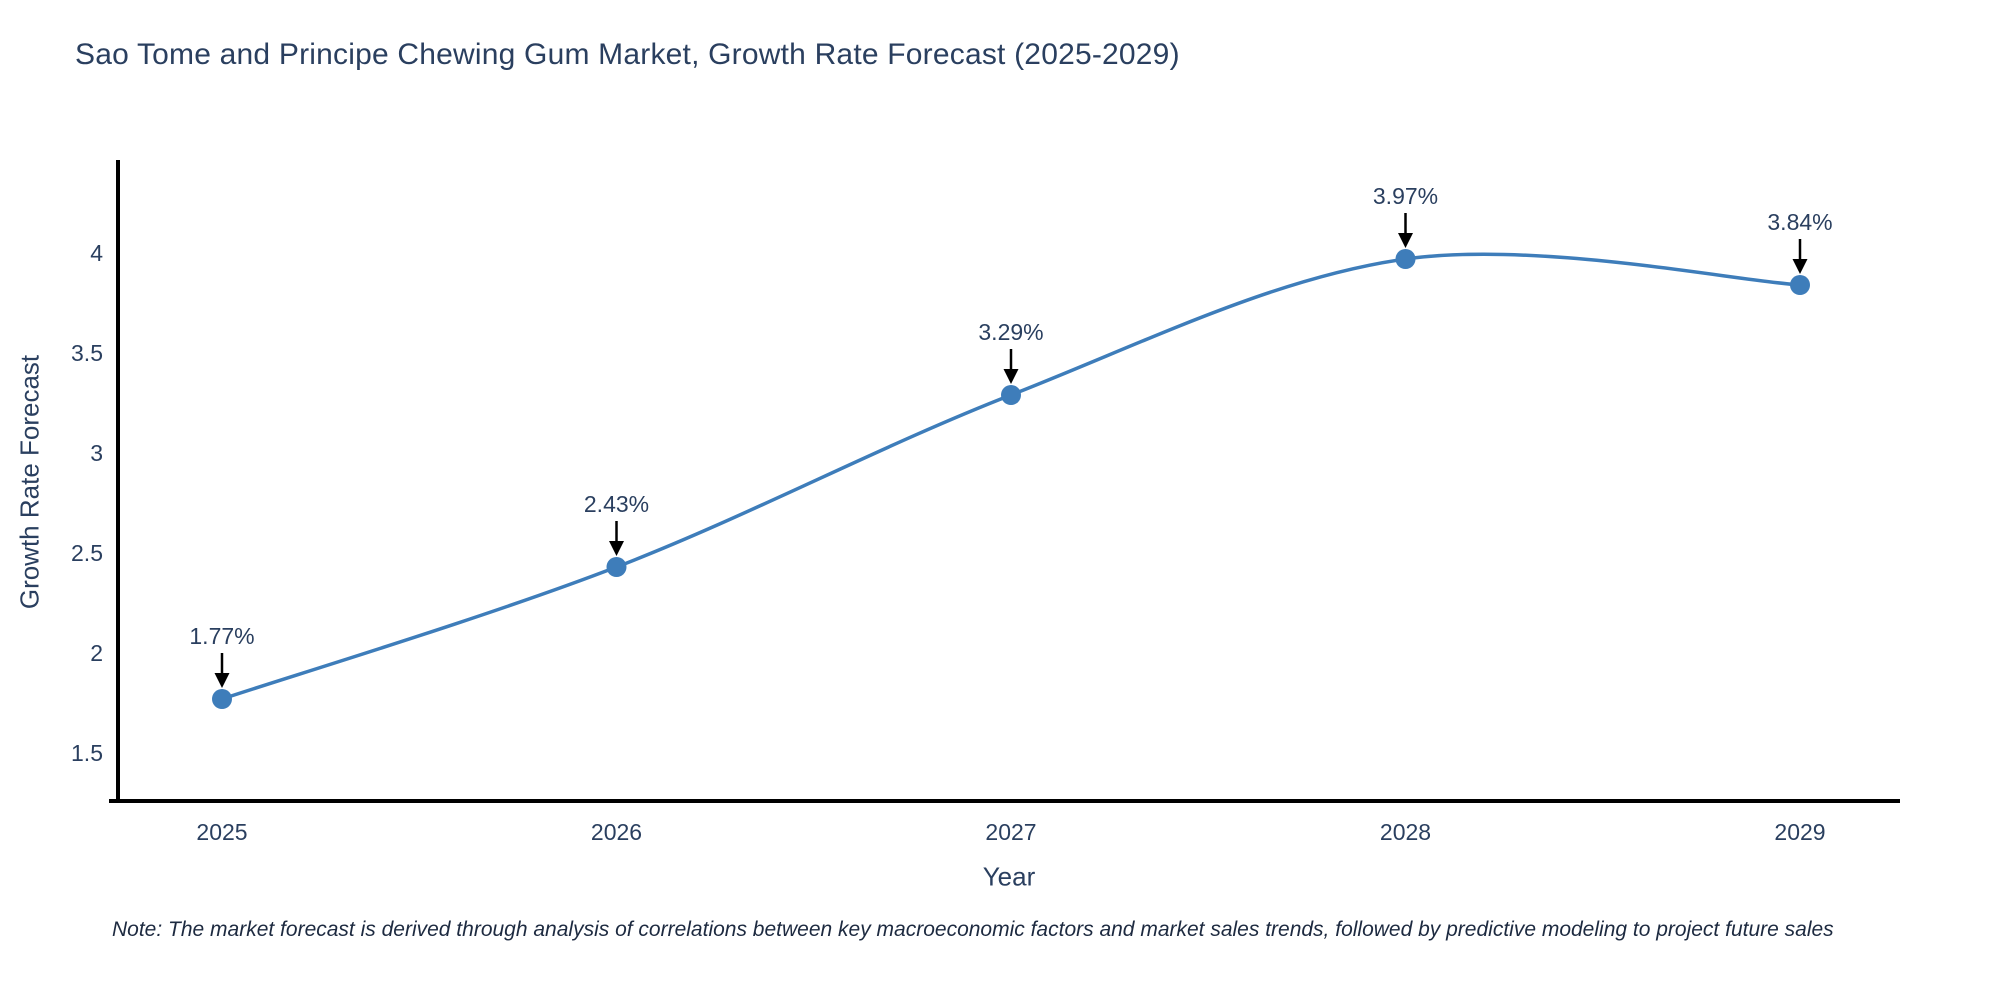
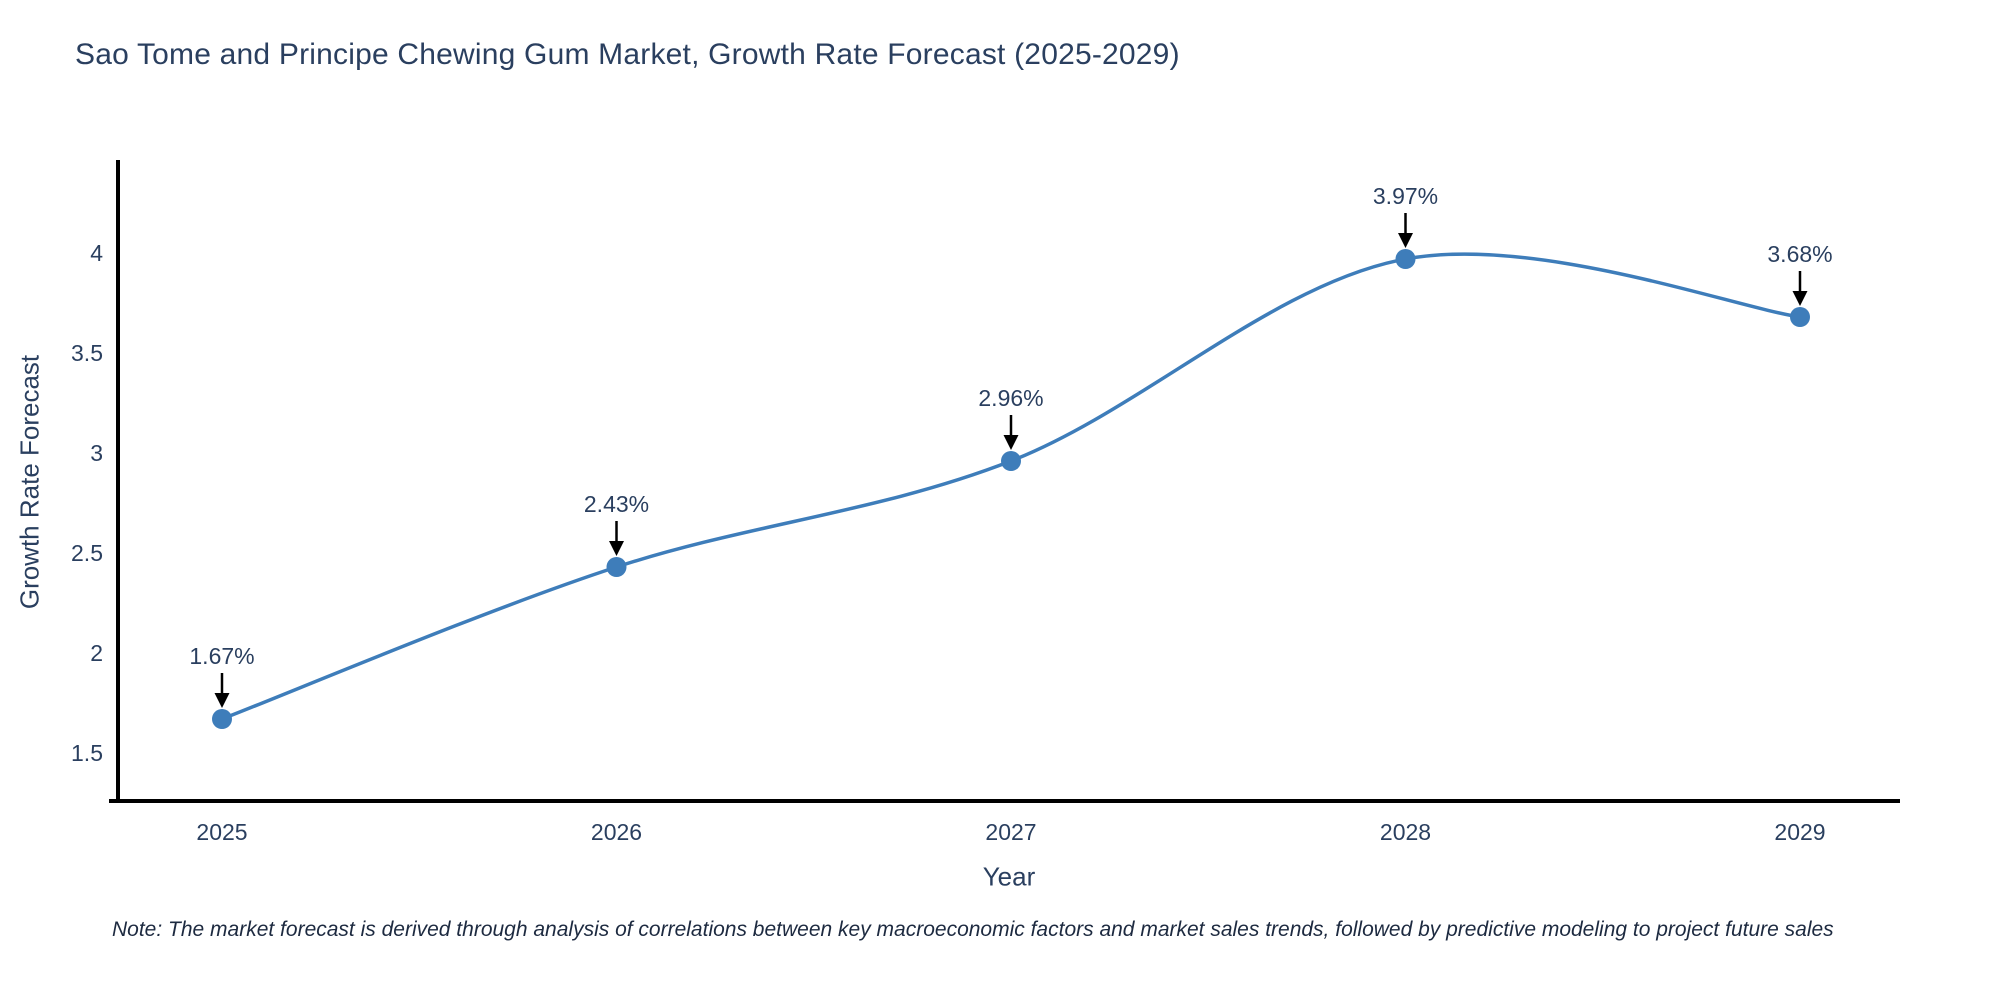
2025: 1.77% -> 1.67%
2027: 3.29% -> 2.96%
2029: 3.84% -> 3.68%
